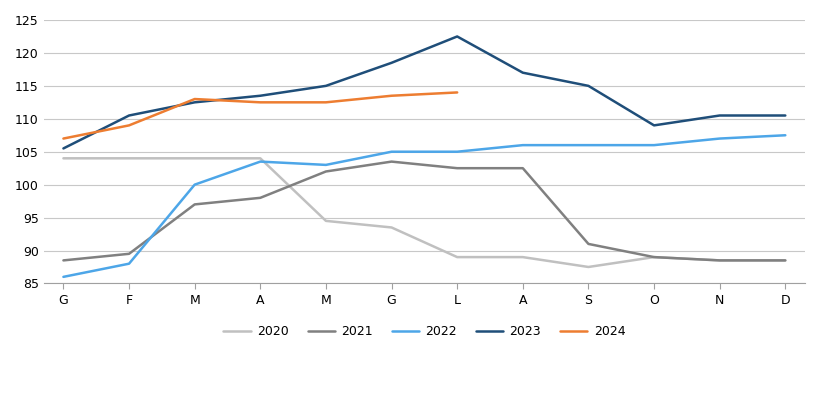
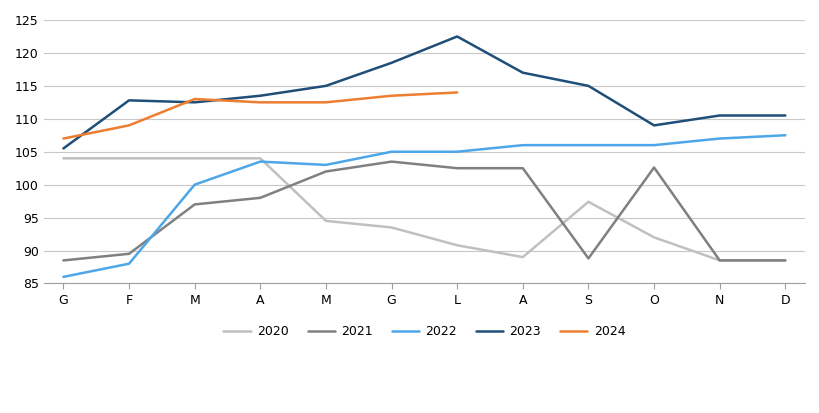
2023/F: 110.5 -> 112.8
2020/L: 89.0 -> 90.8
2020/S: 87.5 -> 97.4
2021/S: 91.0 -> 88.8
2020/O: 89.0 -> 92.0
2021/O: 89.0 -> 102.6
